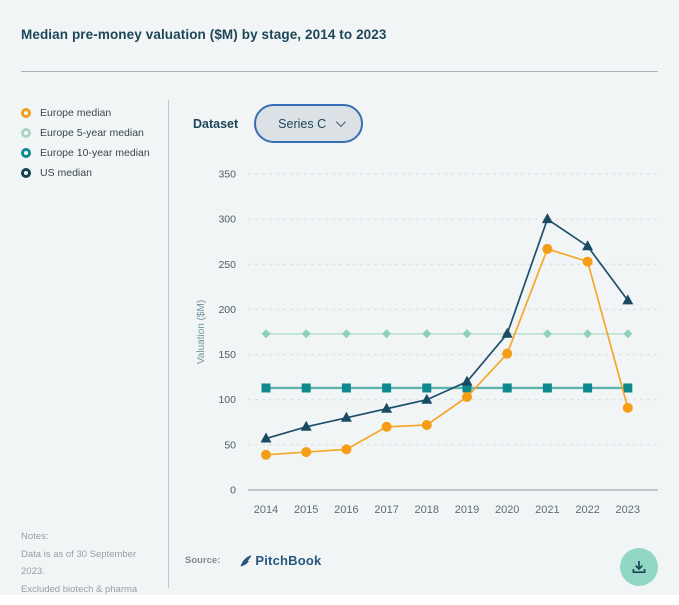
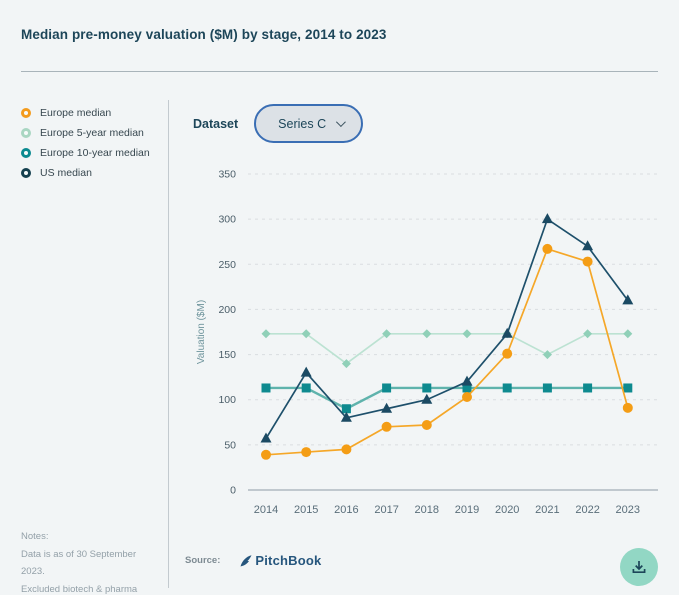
US median/2015: 70 -> 130
Europe 5-year median/2016: 170 -> 140
Europe 10-year median/2016: 110 -> 90
Europe 5-year median/2021: 170 -> 150
